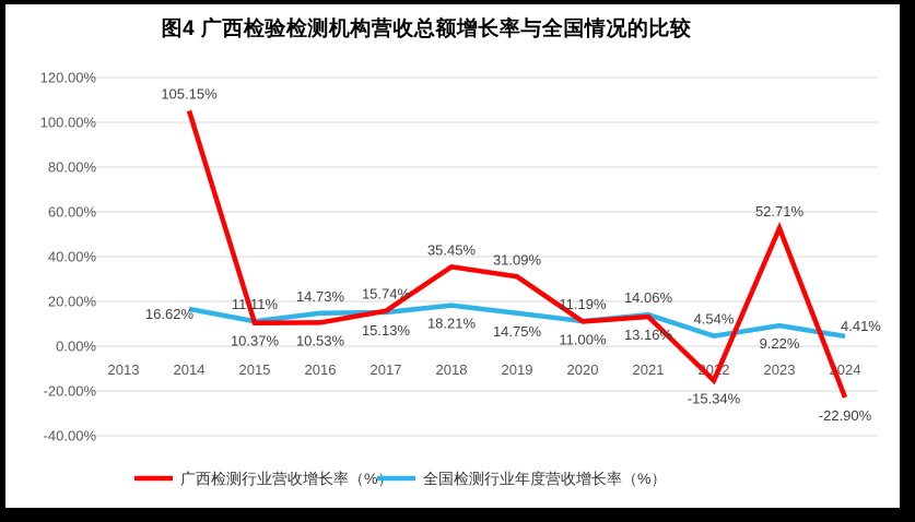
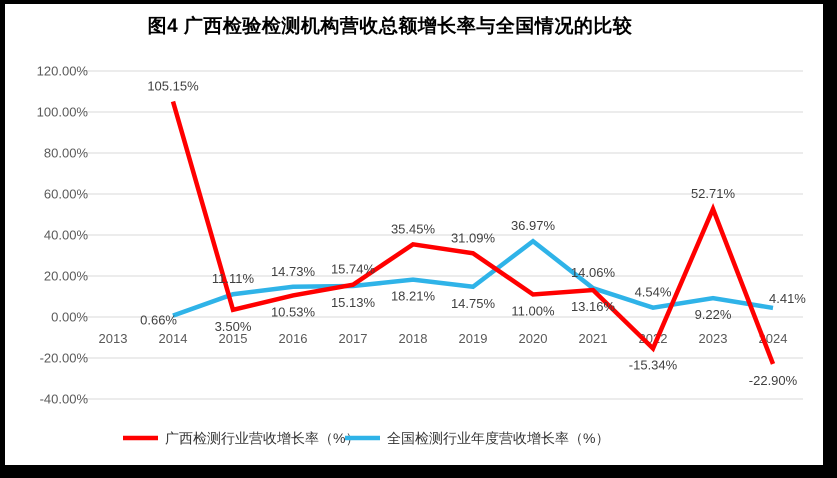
全国检测行业年度营收增长率（%）/2014: 16.62% -> 0.66%
广西检测行业营收增长率（%）/2015: 10.37% -> 3.50%
全国检测行业年度营收增长率（%）/2020: 11.19% -> 36.97%
